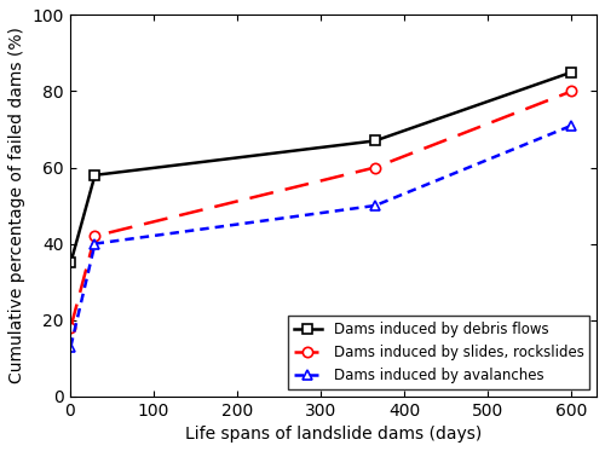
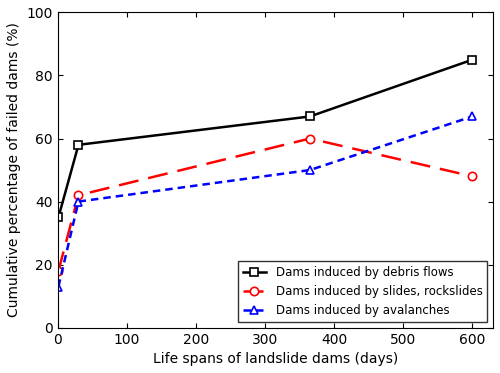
Dams induced by slides, rockslides/600: 80 -> 48
Dams induced by avalanches/600: 71 -> 67
